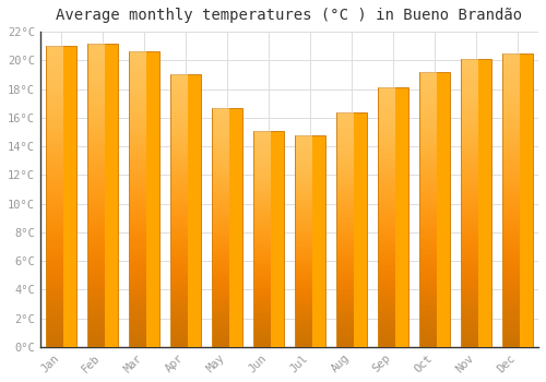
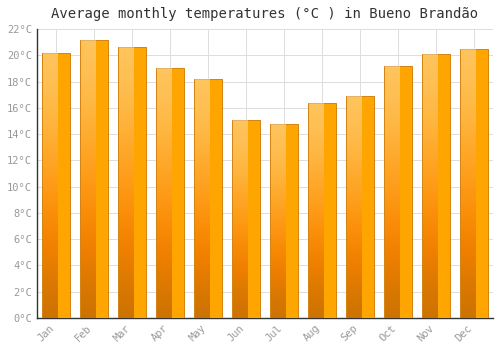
Jan: 21.0°C -> 20.2°C
May: 16.7°C -> 18.2°C
Sep: 18.1°C -> 16.9°C
